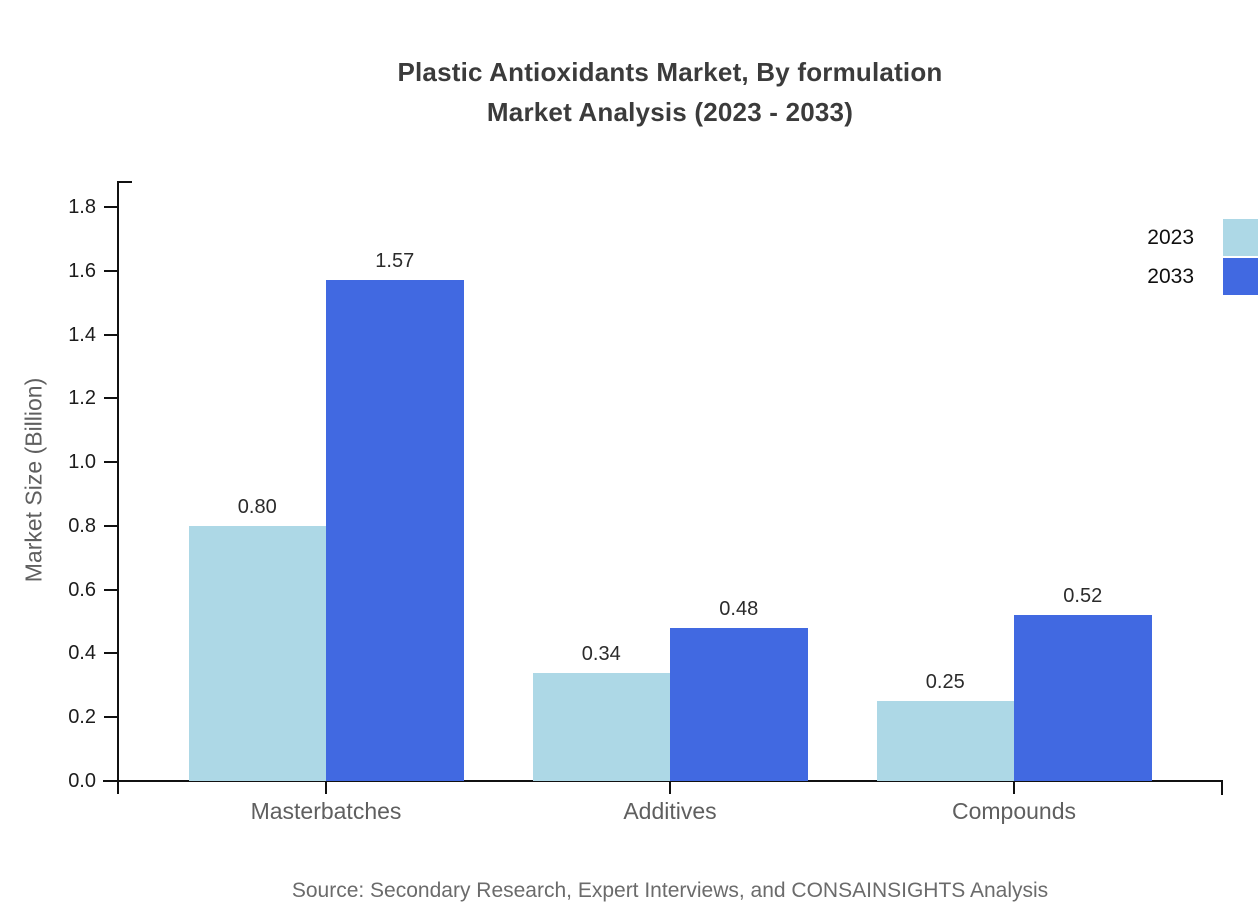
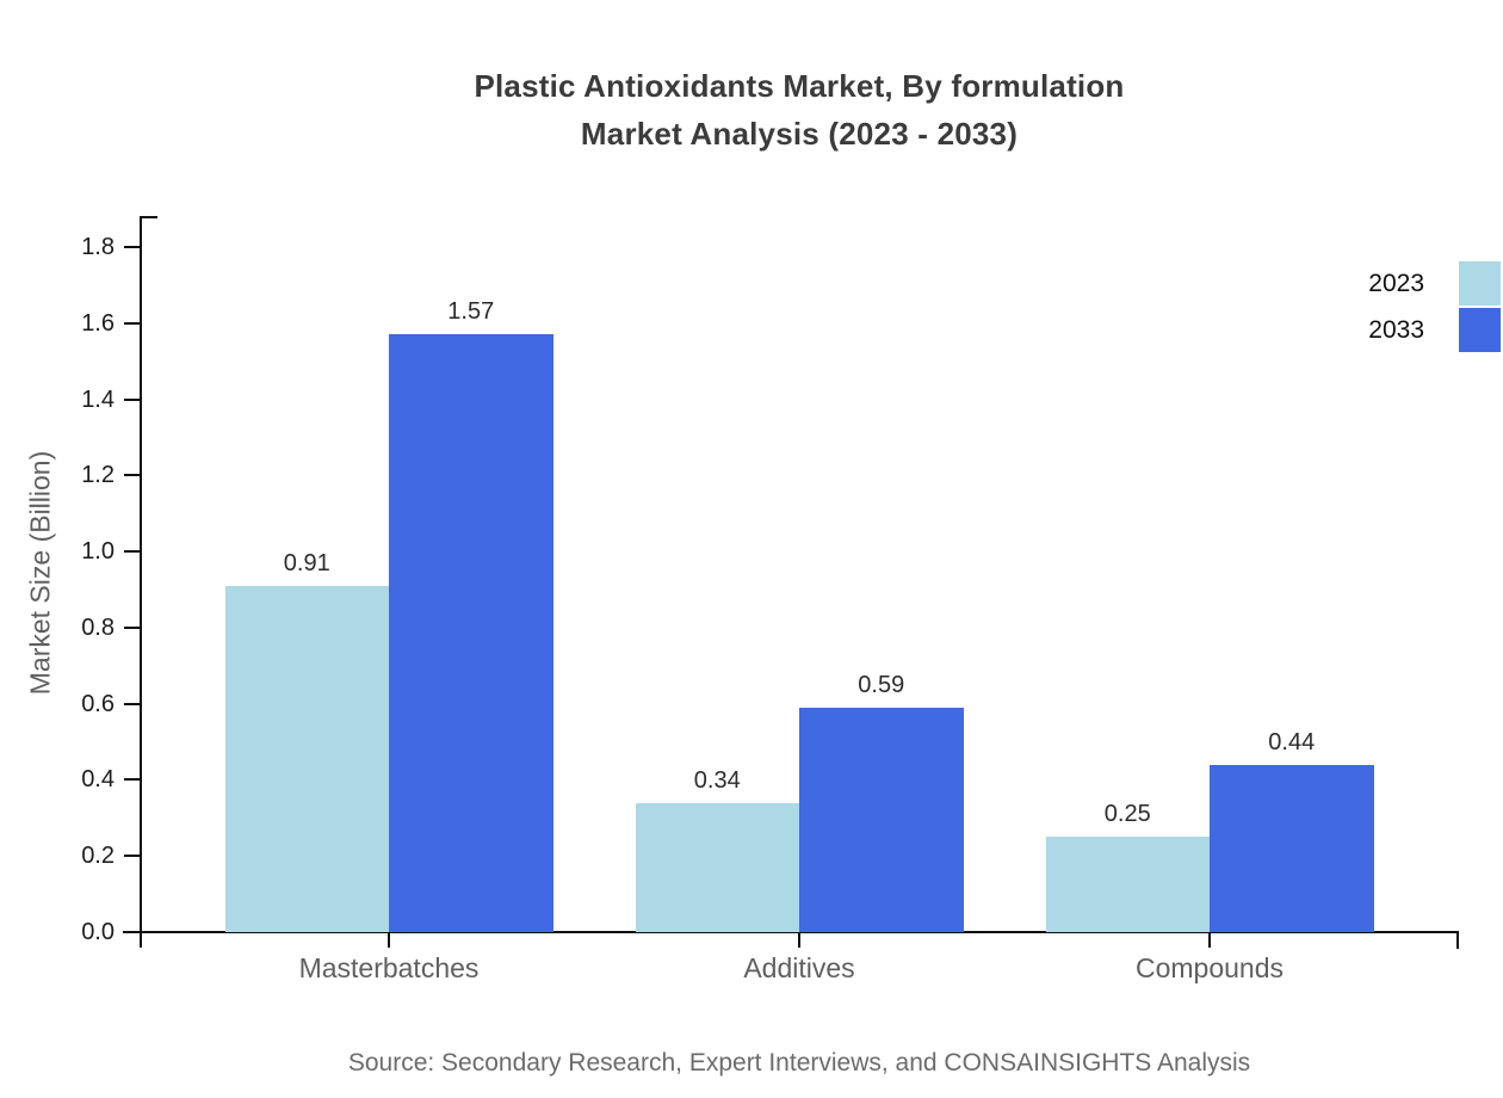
2023/Masterbatches: 0.80 -> 0.91
2033/Additives: 0.48 -> 0.59
2033/Compounds: 0.52 -> 0.44
